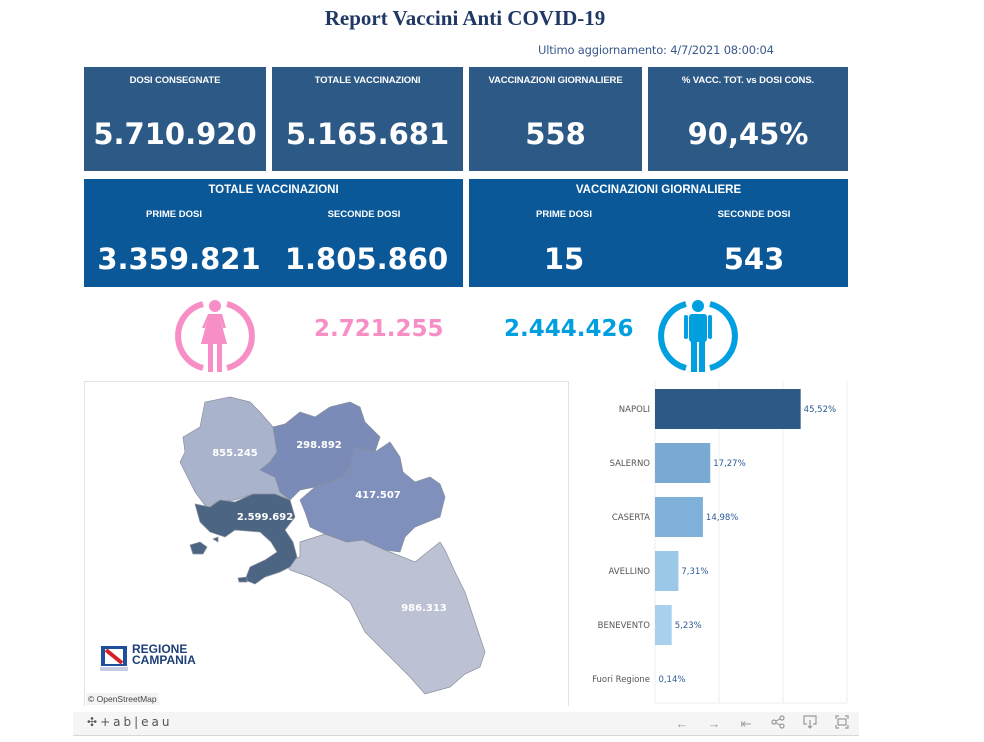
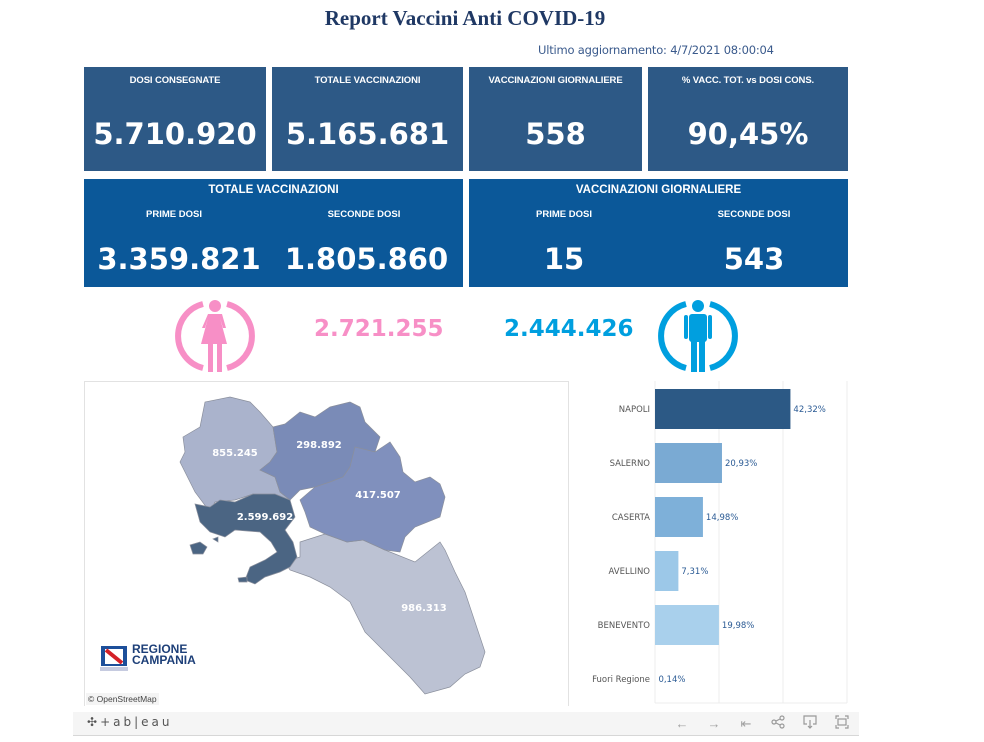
NAPOLI: 45,52% -> 42,32%
SALERNO: 17,27% -> 20,93%
BENEVENTO: 5,23% -> 19,98%
